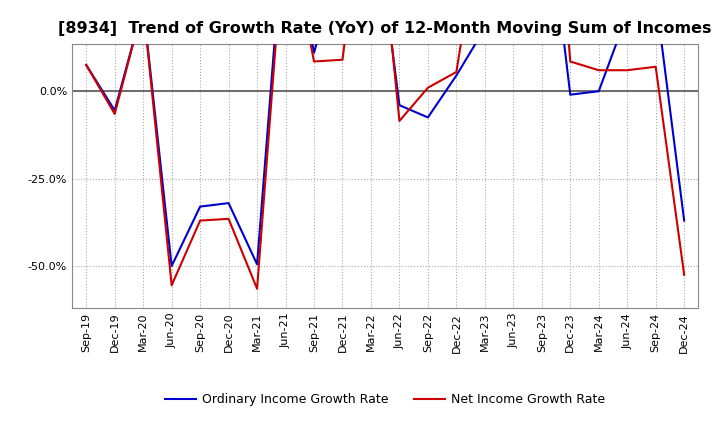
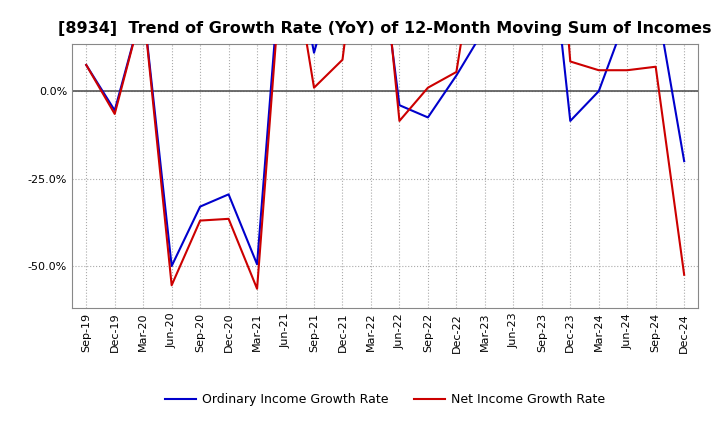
Ordinary Income Growth Rate/Dec-20: -32.0% -> -29.5%
Net Income Growth Rate/Sep-21: 8.5% -> 1.0%
Ordinary Income Growth Rate/Dec-23: -1.0% -> -8.5%
Ordinary Income Growth Rate/Dec-24: -37.0% -> -20.0%
